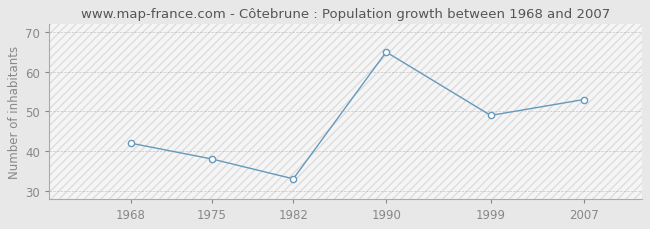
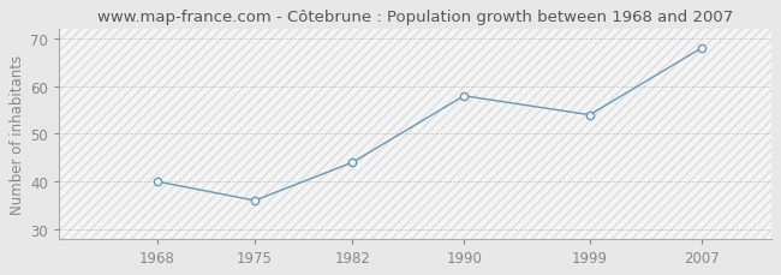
1968: 42 -> 40
1975: 38 -> 36
1982: 33 -> 44
1990: 65 -> 58
1999: 49 -> 54
2007: 53 -> 68
